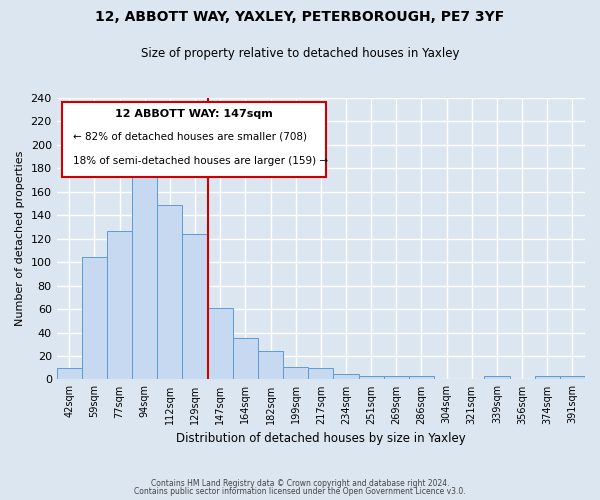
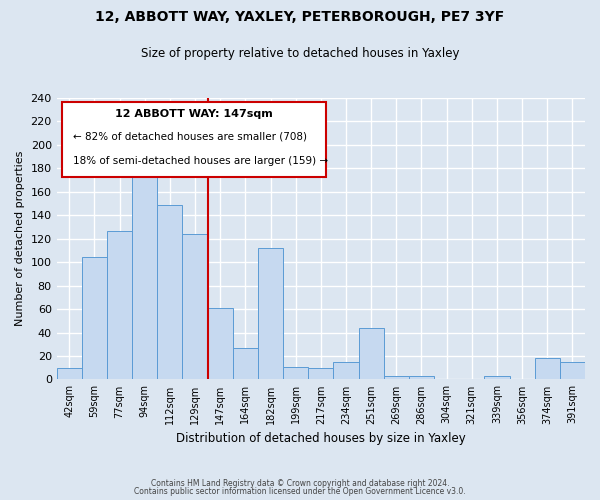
164sqm: 35 -> 27
182sqm: 24 -> 112
234sqm: 5 -> 15
251sqm: 3 -> 44
374sqm: 3 -> 18
391sqm: 3 -> 15
